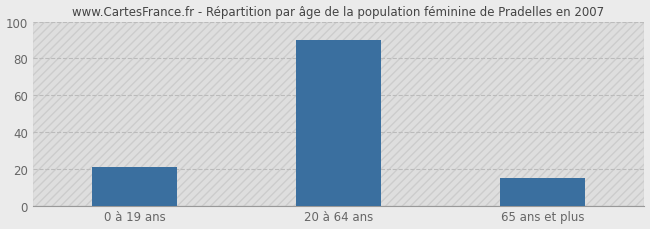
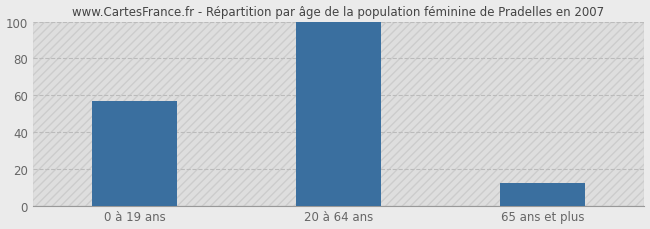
0 à 19 ans: 21 -> 57
20 à 64 ans: 90 -> 100
65 ans et plus: 15 -> 12
